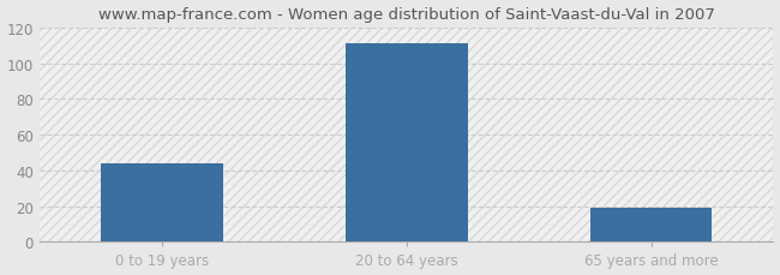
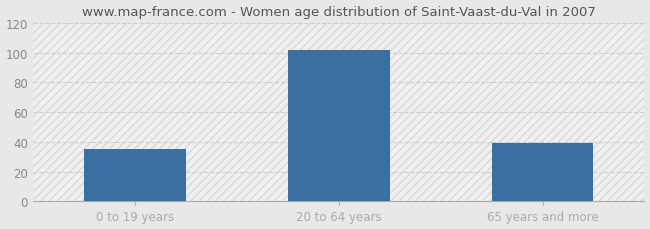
0 to 19 years: 44 -> 35
20 to 64 years: 111 -> 102
65 years and more: 19 -> 39
